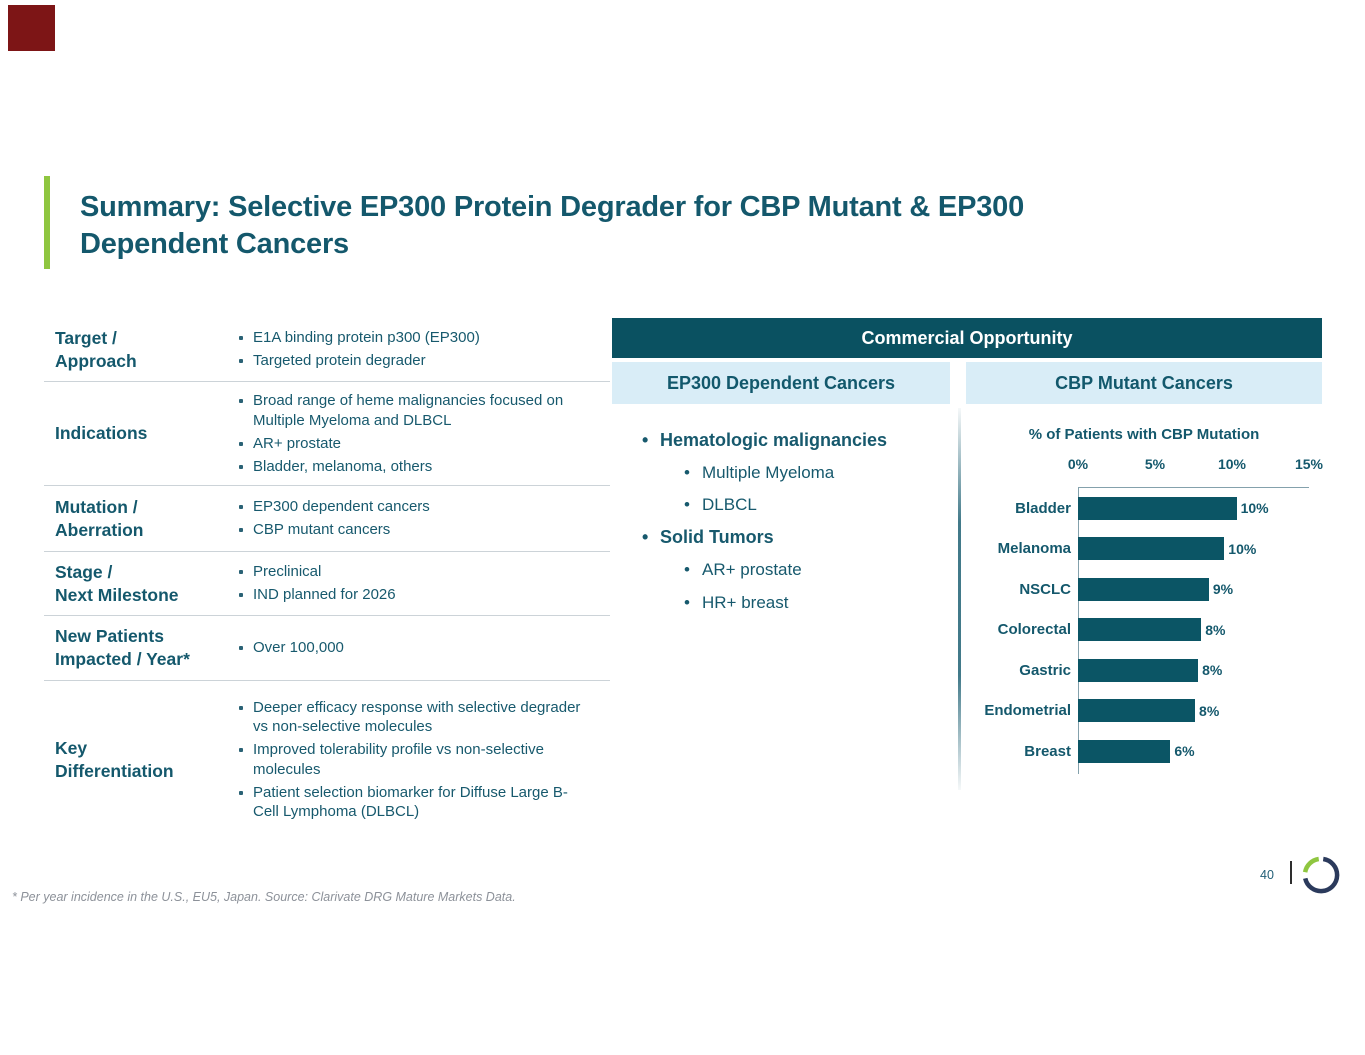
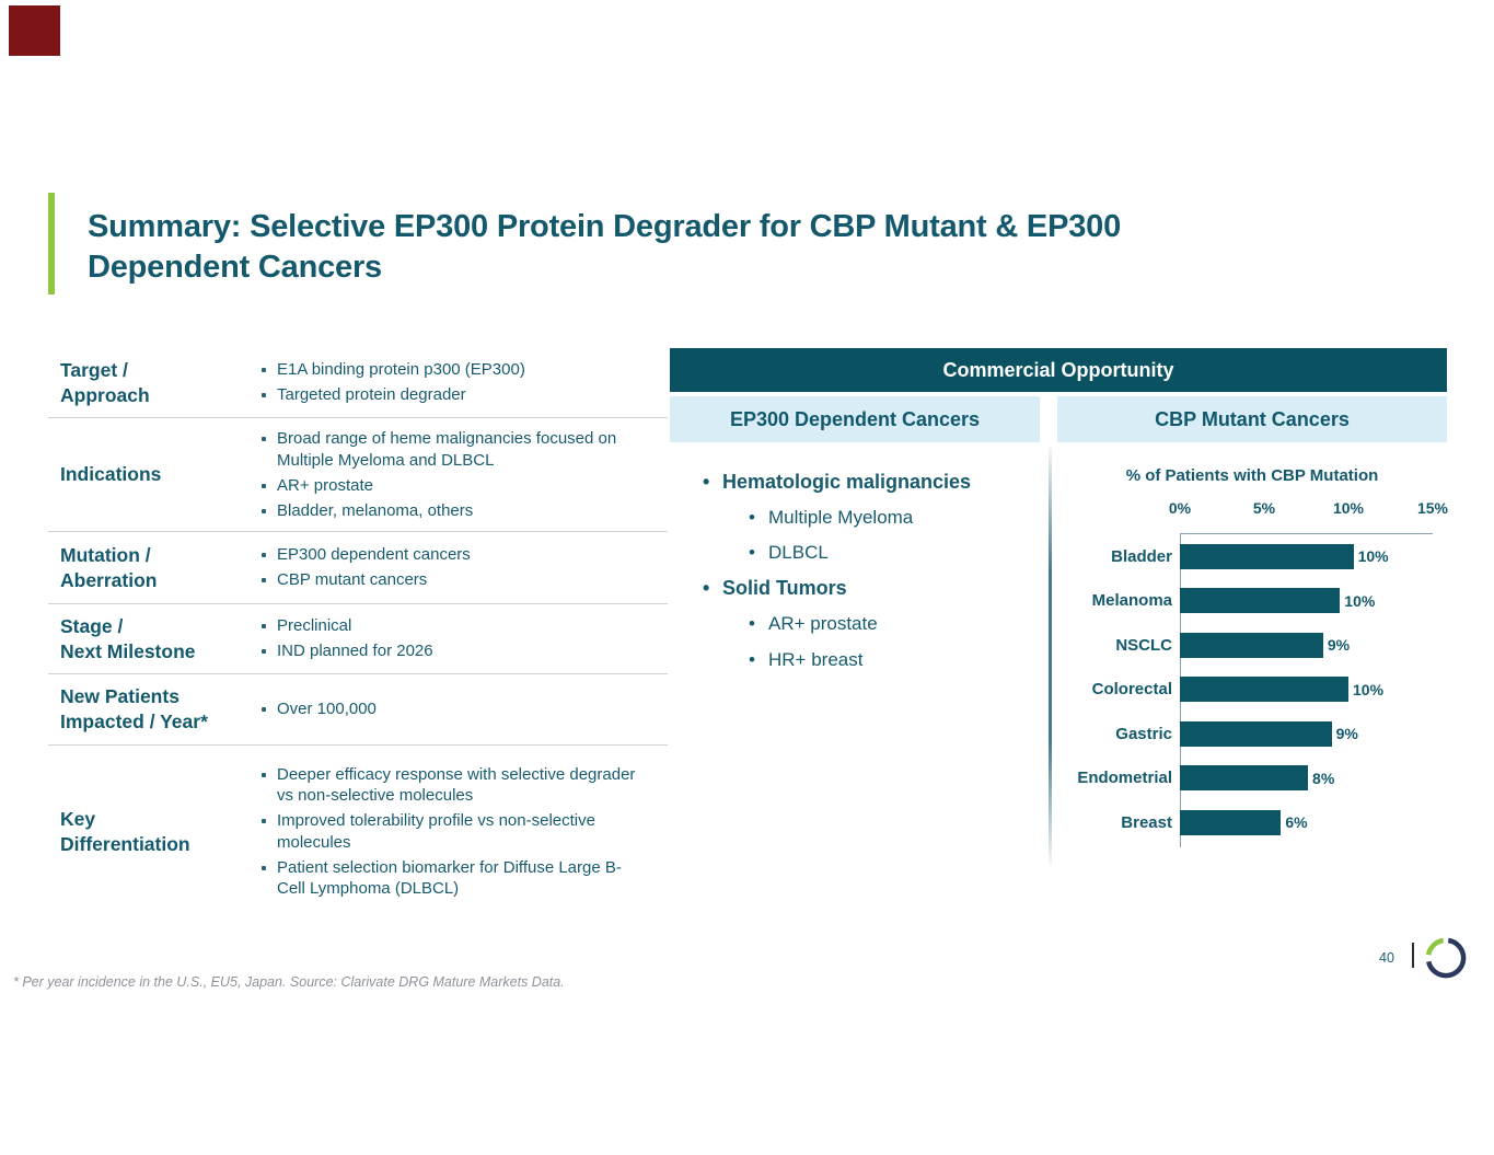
Colorectal: 8% -> 10%
Gastric: 8% -> 9%
